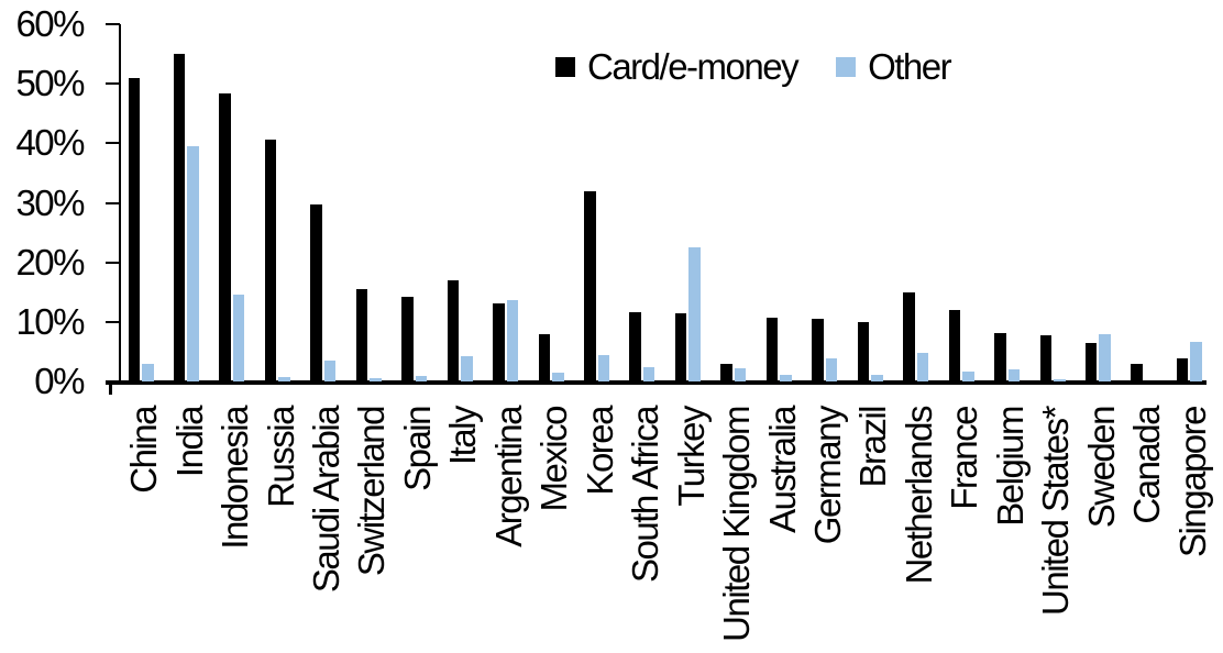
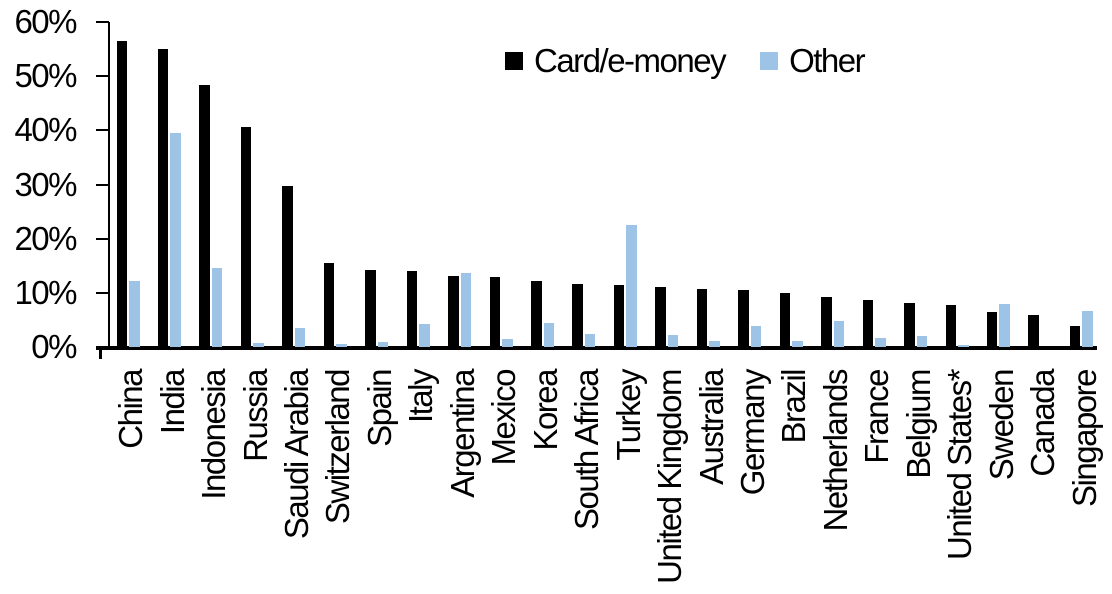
Card/e-money/China: 51% -> 56%
Other/China: 3% -> 12%
Card/e-money/Italy: 17% -> 14%
Card/e-money/Mexico: 8% -> 13%
Card/e-money/Korea: 32% -> 12%
Card/e-money/United Kingdom: 3% -> 11%
Card/e-money/Netherlands: 15% -> 9%
Card/e-money/France: 12% -> 9%
Card/e-money/Canada: 3% -> 6%
